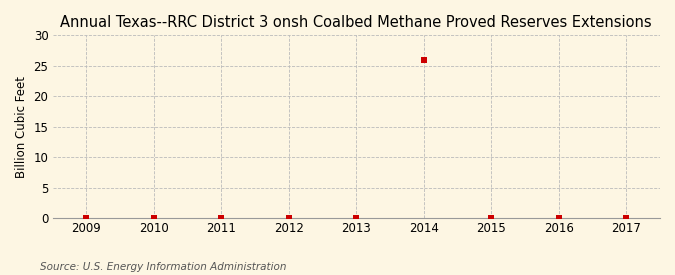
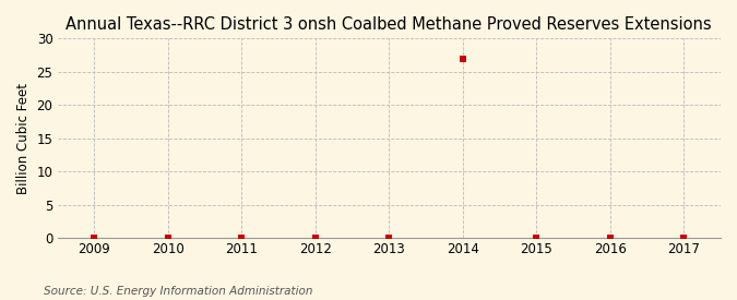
2014: 26 -> 27
